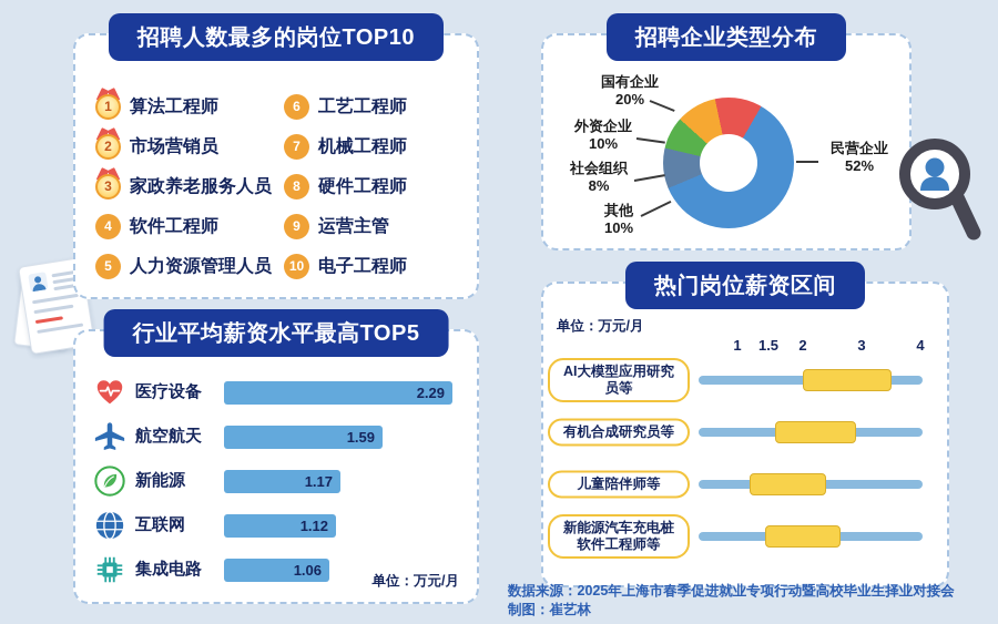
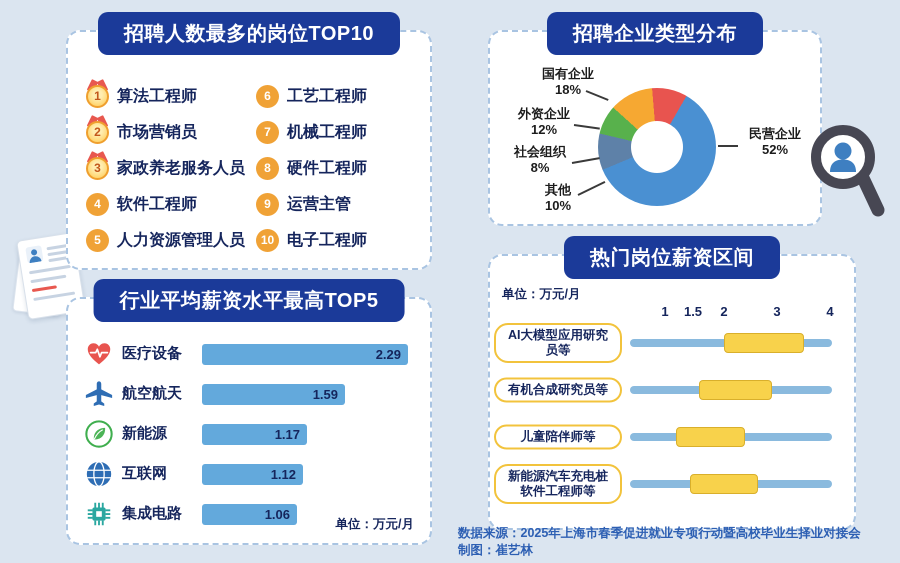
招聘企业类型分布/外资企业: 10% -> 12%
招聘企业类型分布/国有企业: 20% -> 18%
